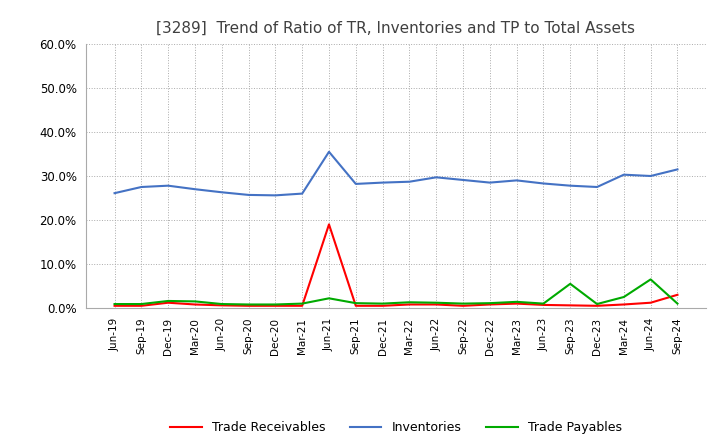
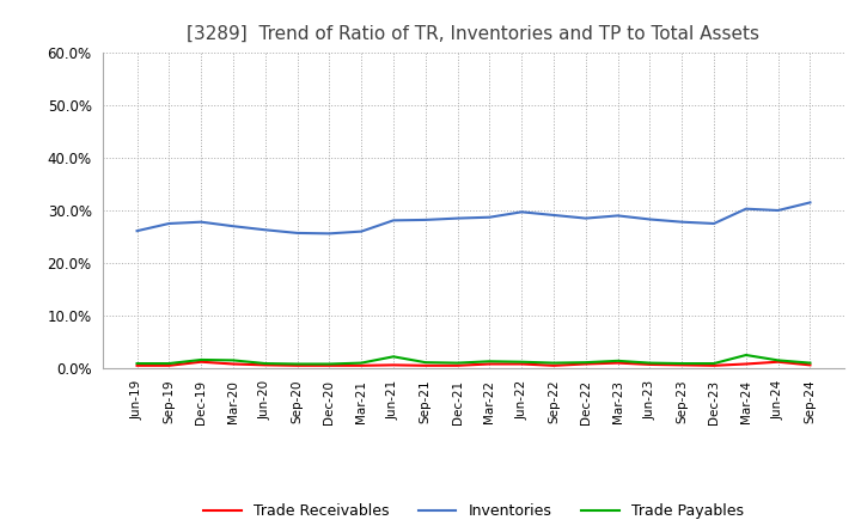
Trade Receivables/Jun-21: 19.0% -> 0.6%
Inventories/Jun-21: 35.5% -> 28.1%
Trade Payables/Sep-23: 5.5% -> 0.9%
Trade Payables/Jun-24: 6.5% -> 1.5%
Trade Receivables/Sep-24: 3.0% -> 0.6%
